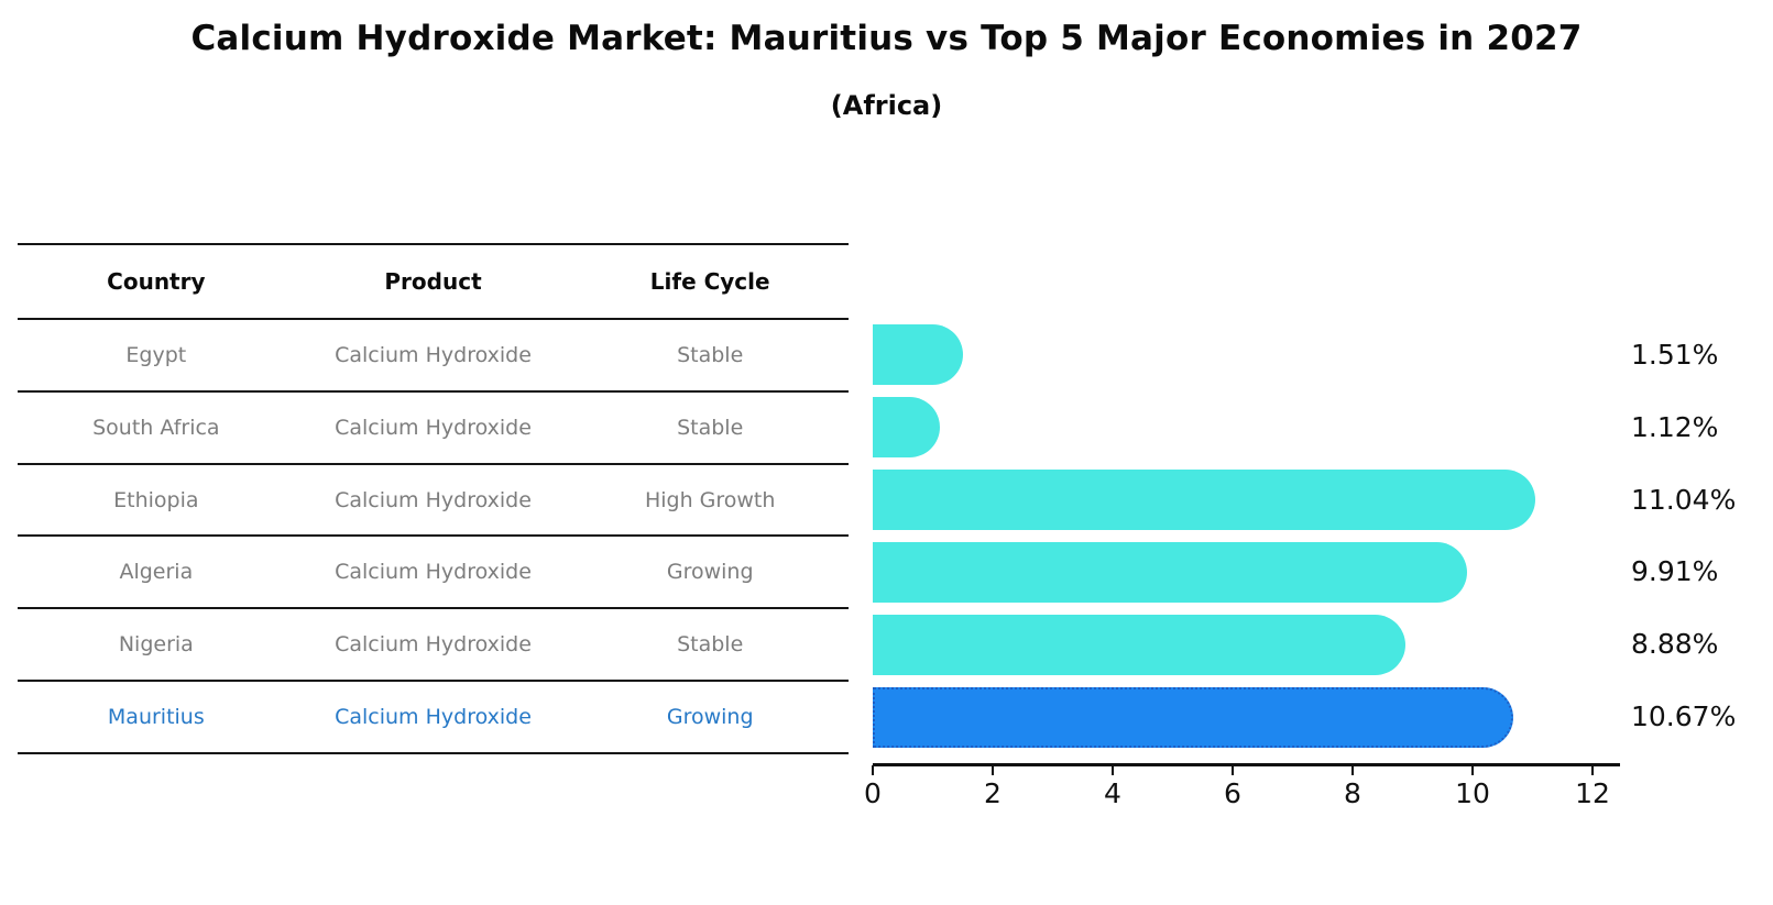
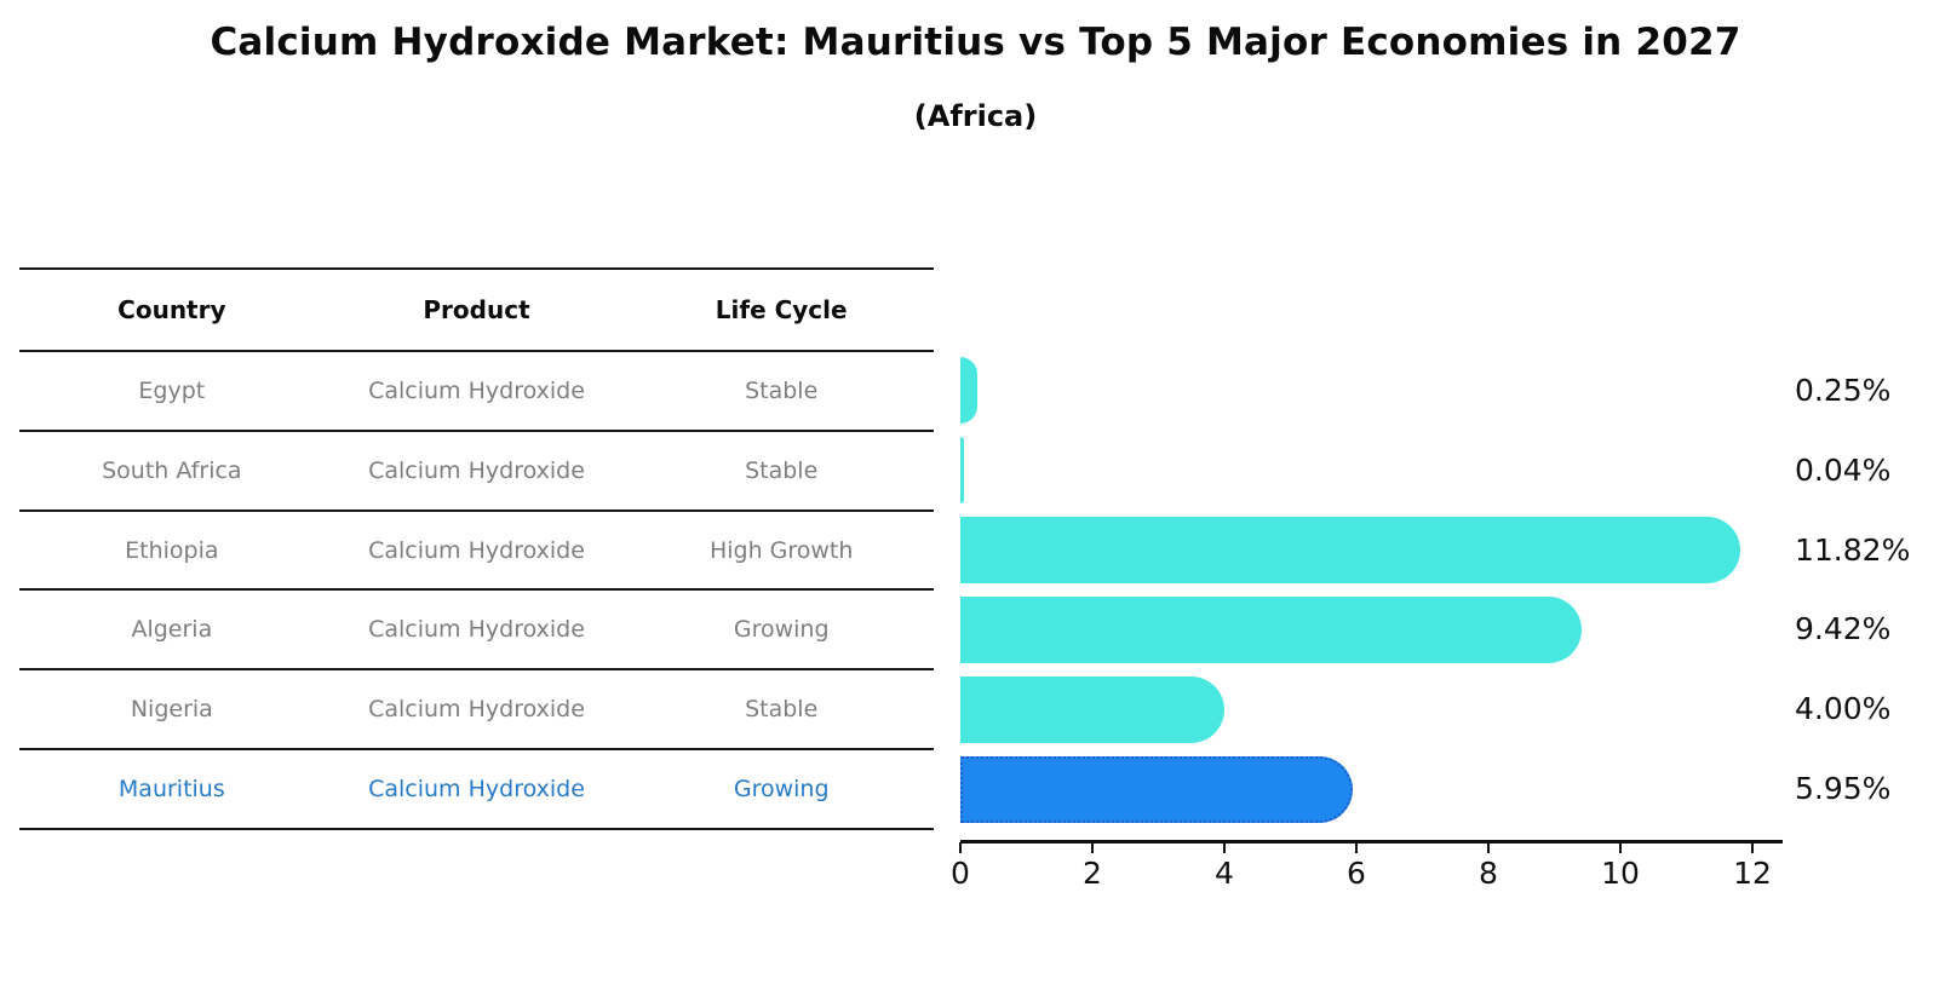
Egypt: 1.51% -> 0.25%
South Africa: 1.12% -> 0.04%
Ethiopia: 11.04% -> 11.82%
Algeria: 9.91% -> 9.42%
Nigeria: 8.88% -> 4.00%
Mauritius: 10.67% -> 5.95%
